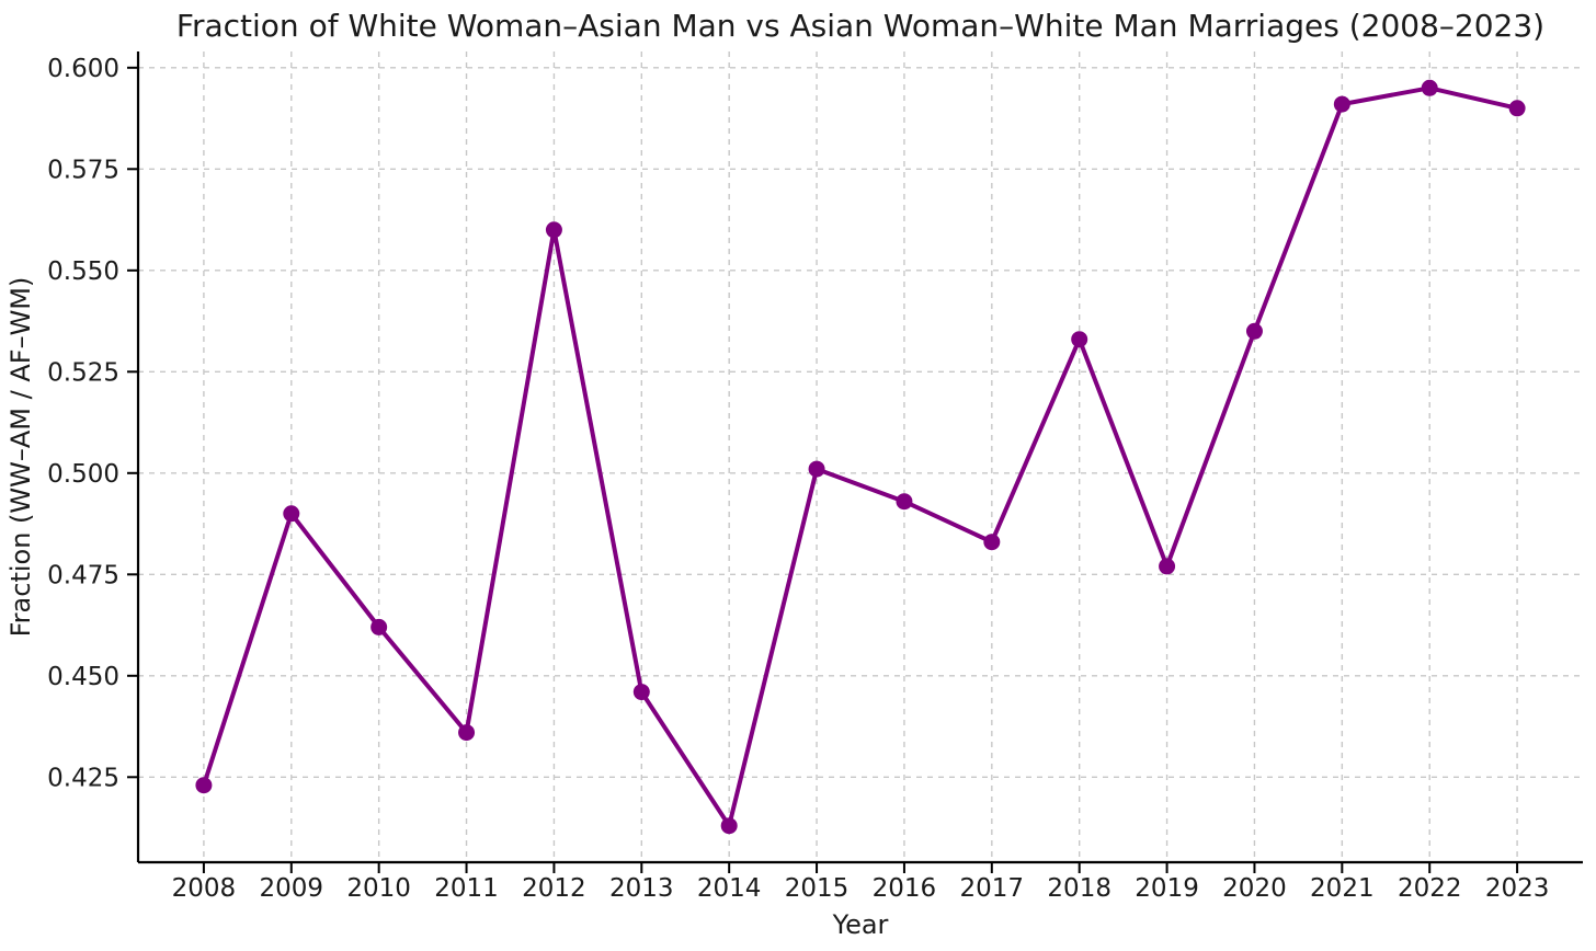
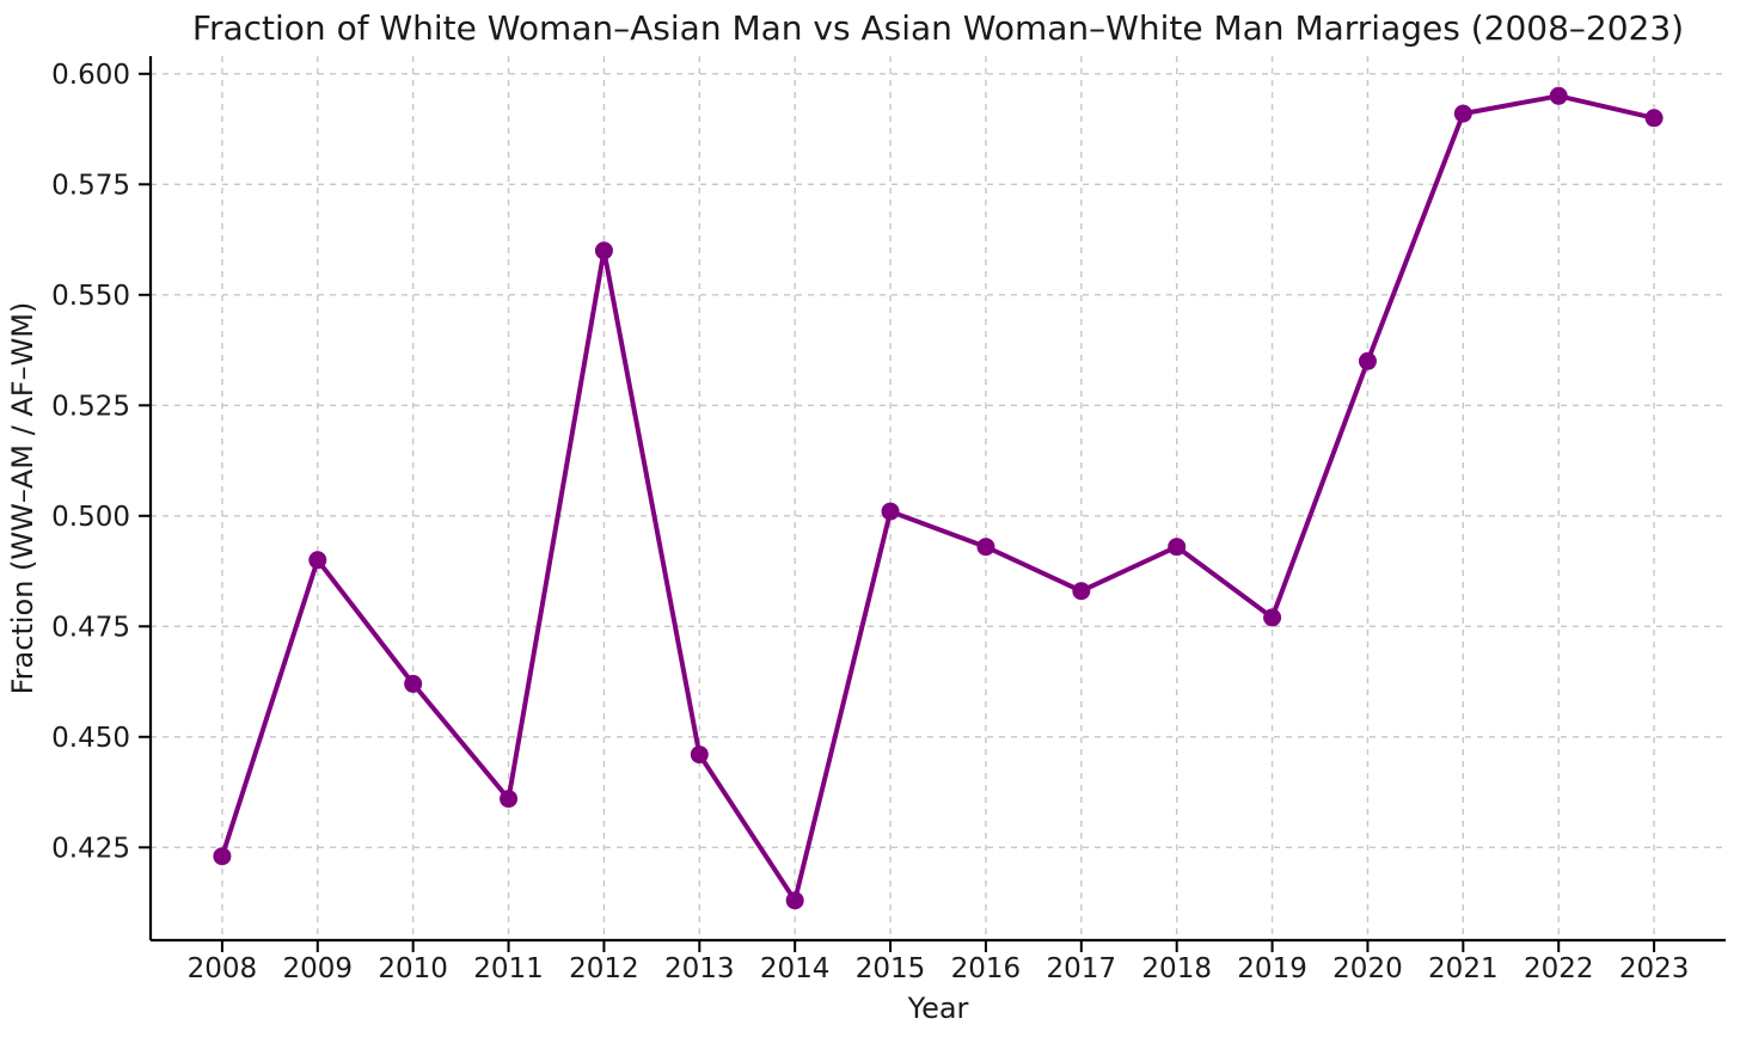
2018: 0.533 -> 0.493
